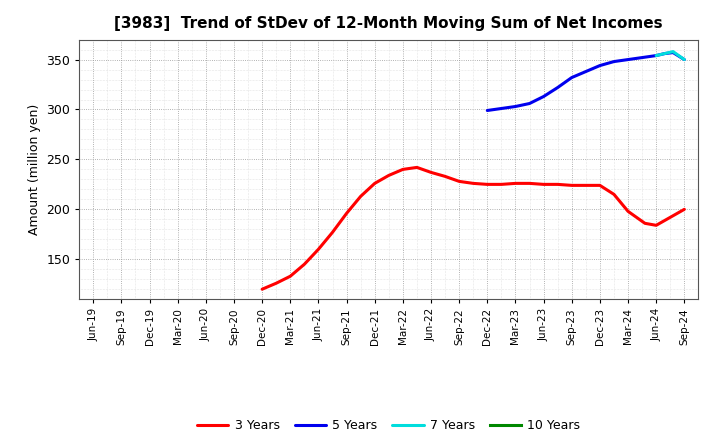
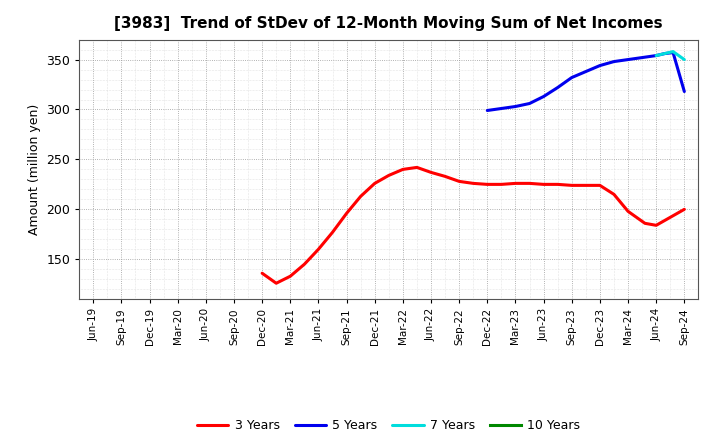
3 Years/Dec-20: 120 -> 136
5 Years/Sep-24: 350 -> 318
